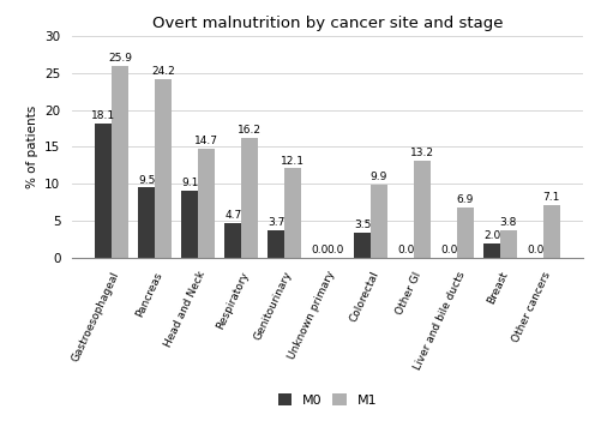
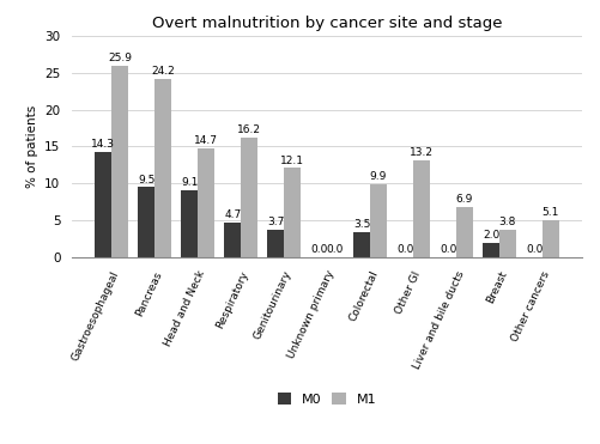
M0/Gastroesophageal: 18.1 -> 14.3
M1/Other cancers: 7.1 -> 5.1
